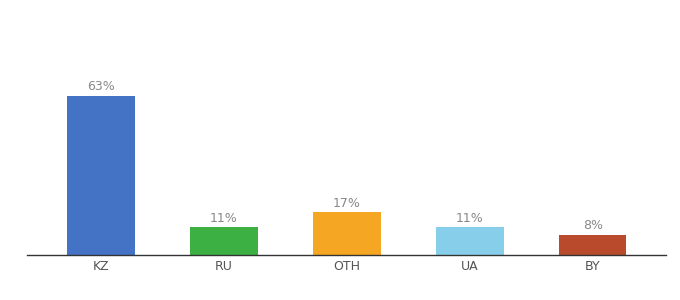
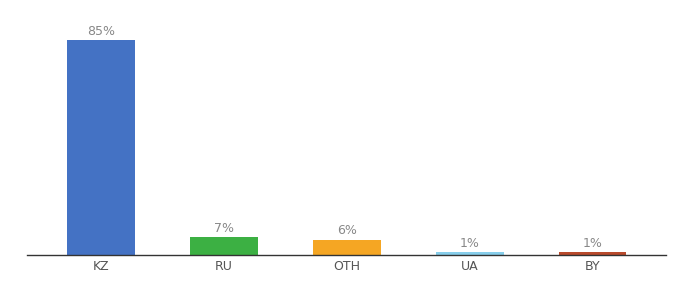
KZ: 63% -> 85%
RU: 11% -> 7%
OTH: 17% -> 6%
UA: 11% -> 1%
BY: 8% -> 1%
